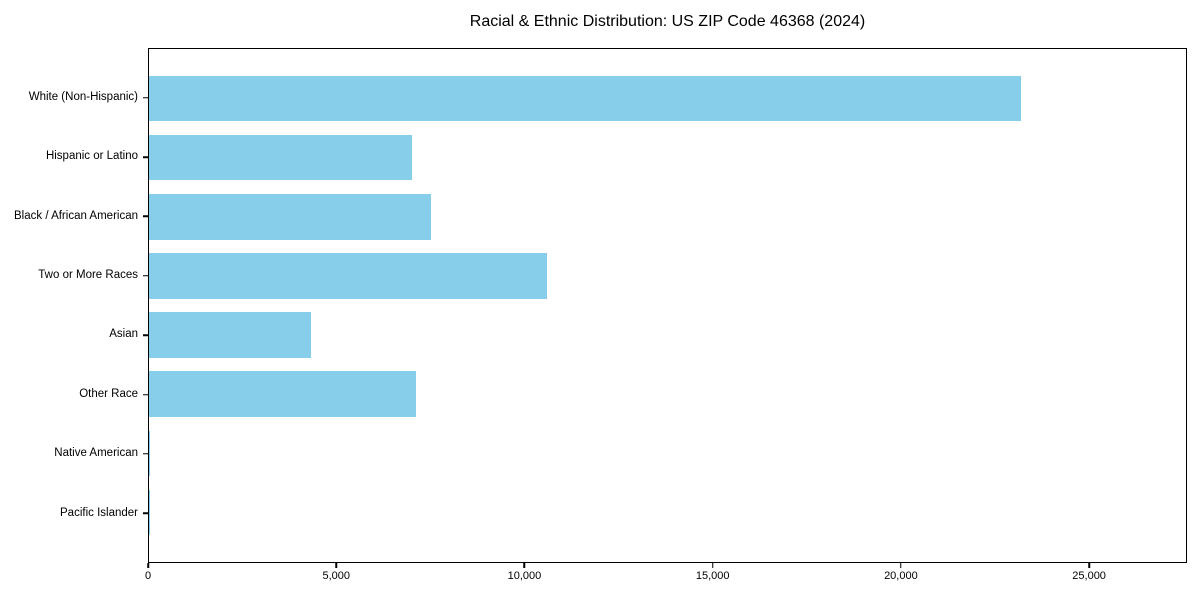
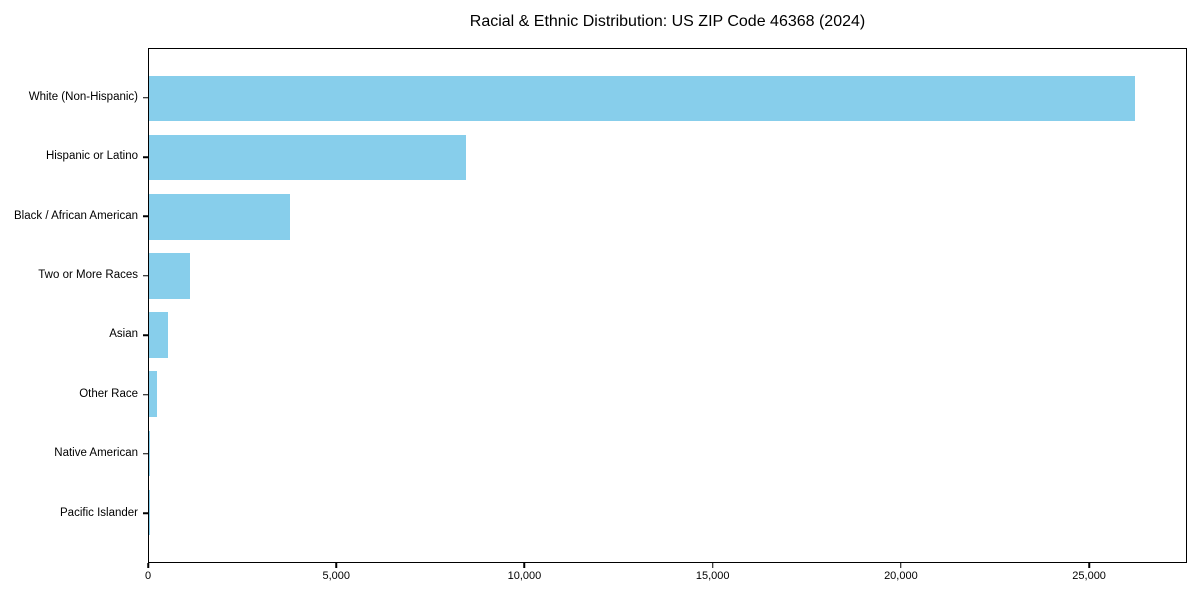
White (Non-Hispanic): 23200 -> 26200
Hispanic or Latino: 7000 -> 8400
Black / African American: 7500 -> 3800
Two or More Races: 10600 -> 1100
Asian: 4300 -> 500
Other Race: 7100 -> 200
